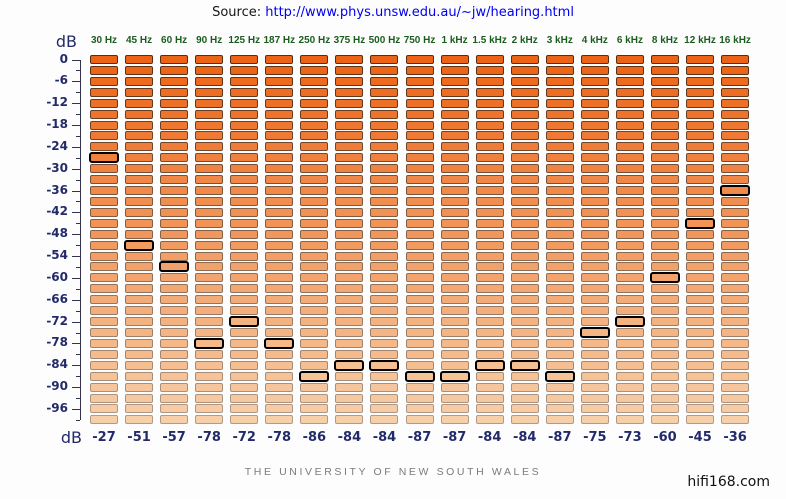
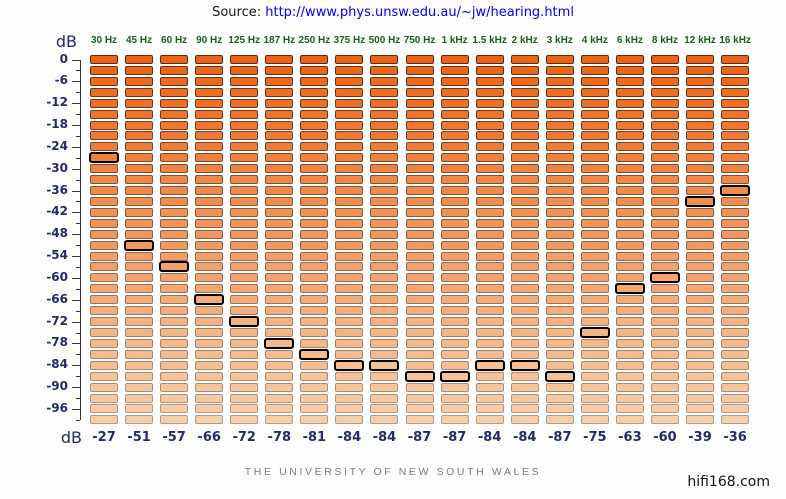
90 Hz: -78 -> -66
250 Hz: -86 -> -81
6 kHz: -73 -> -63
12 kHz: -45 -> -39
